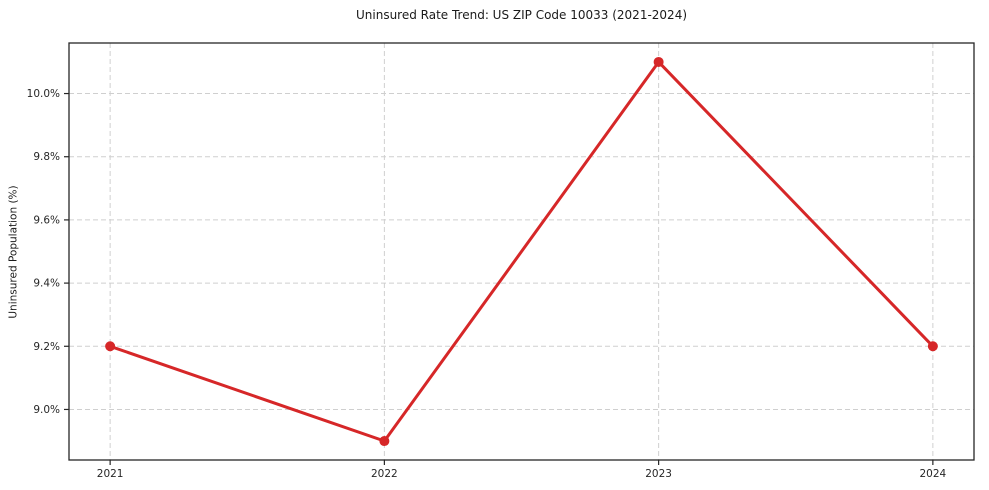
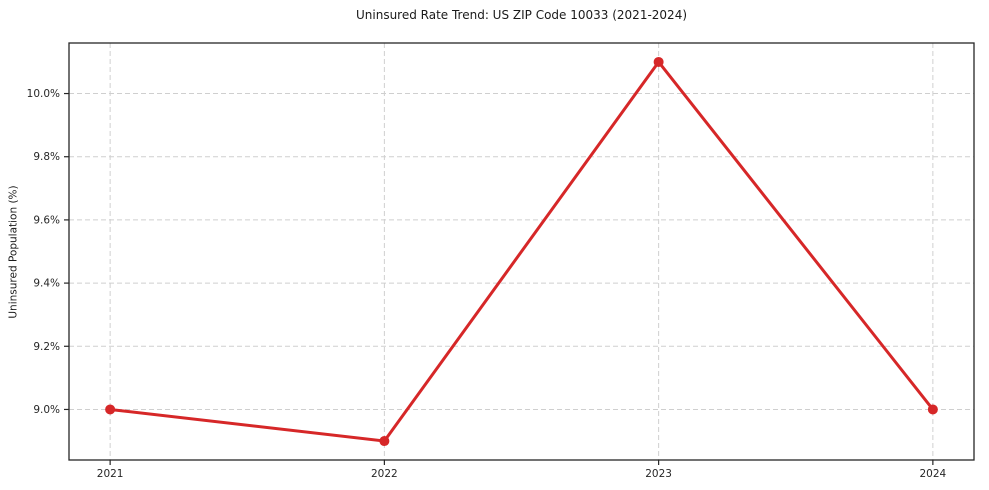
2021: 9.2% -> 9.0%
2024: 9.2% -> 9.0%
